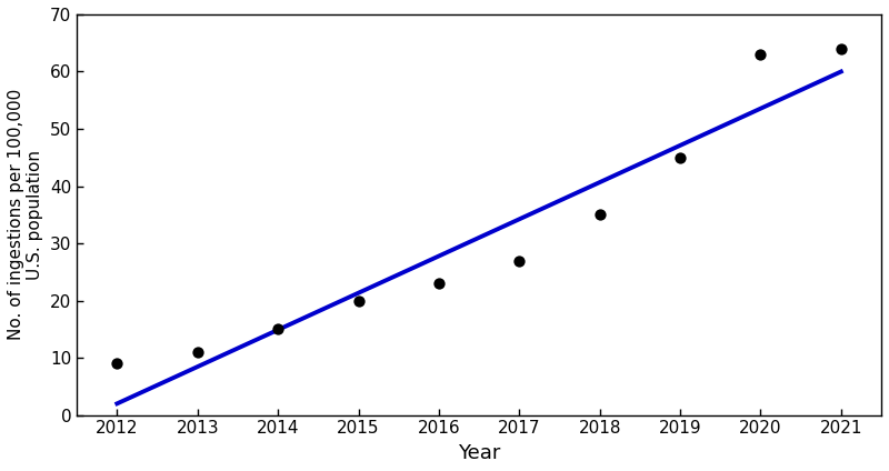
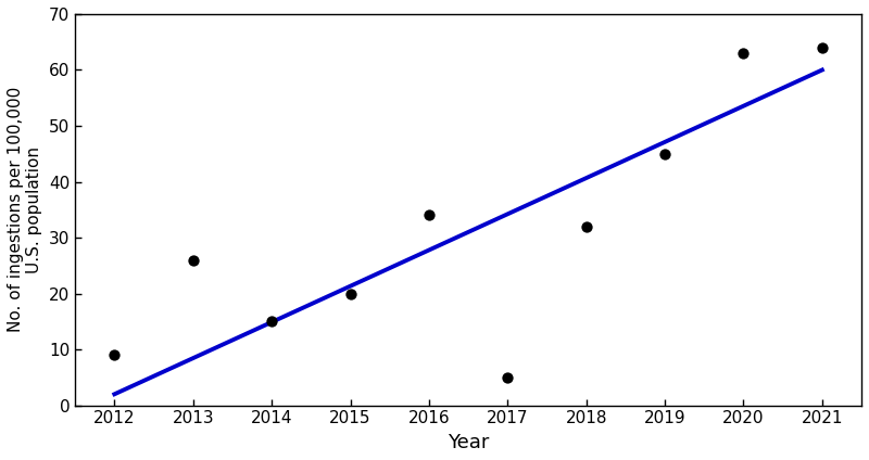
2013: 11 -> 26
2016: 23 -> 34
2017: 27 -> 5
2018: 35 -> 32
